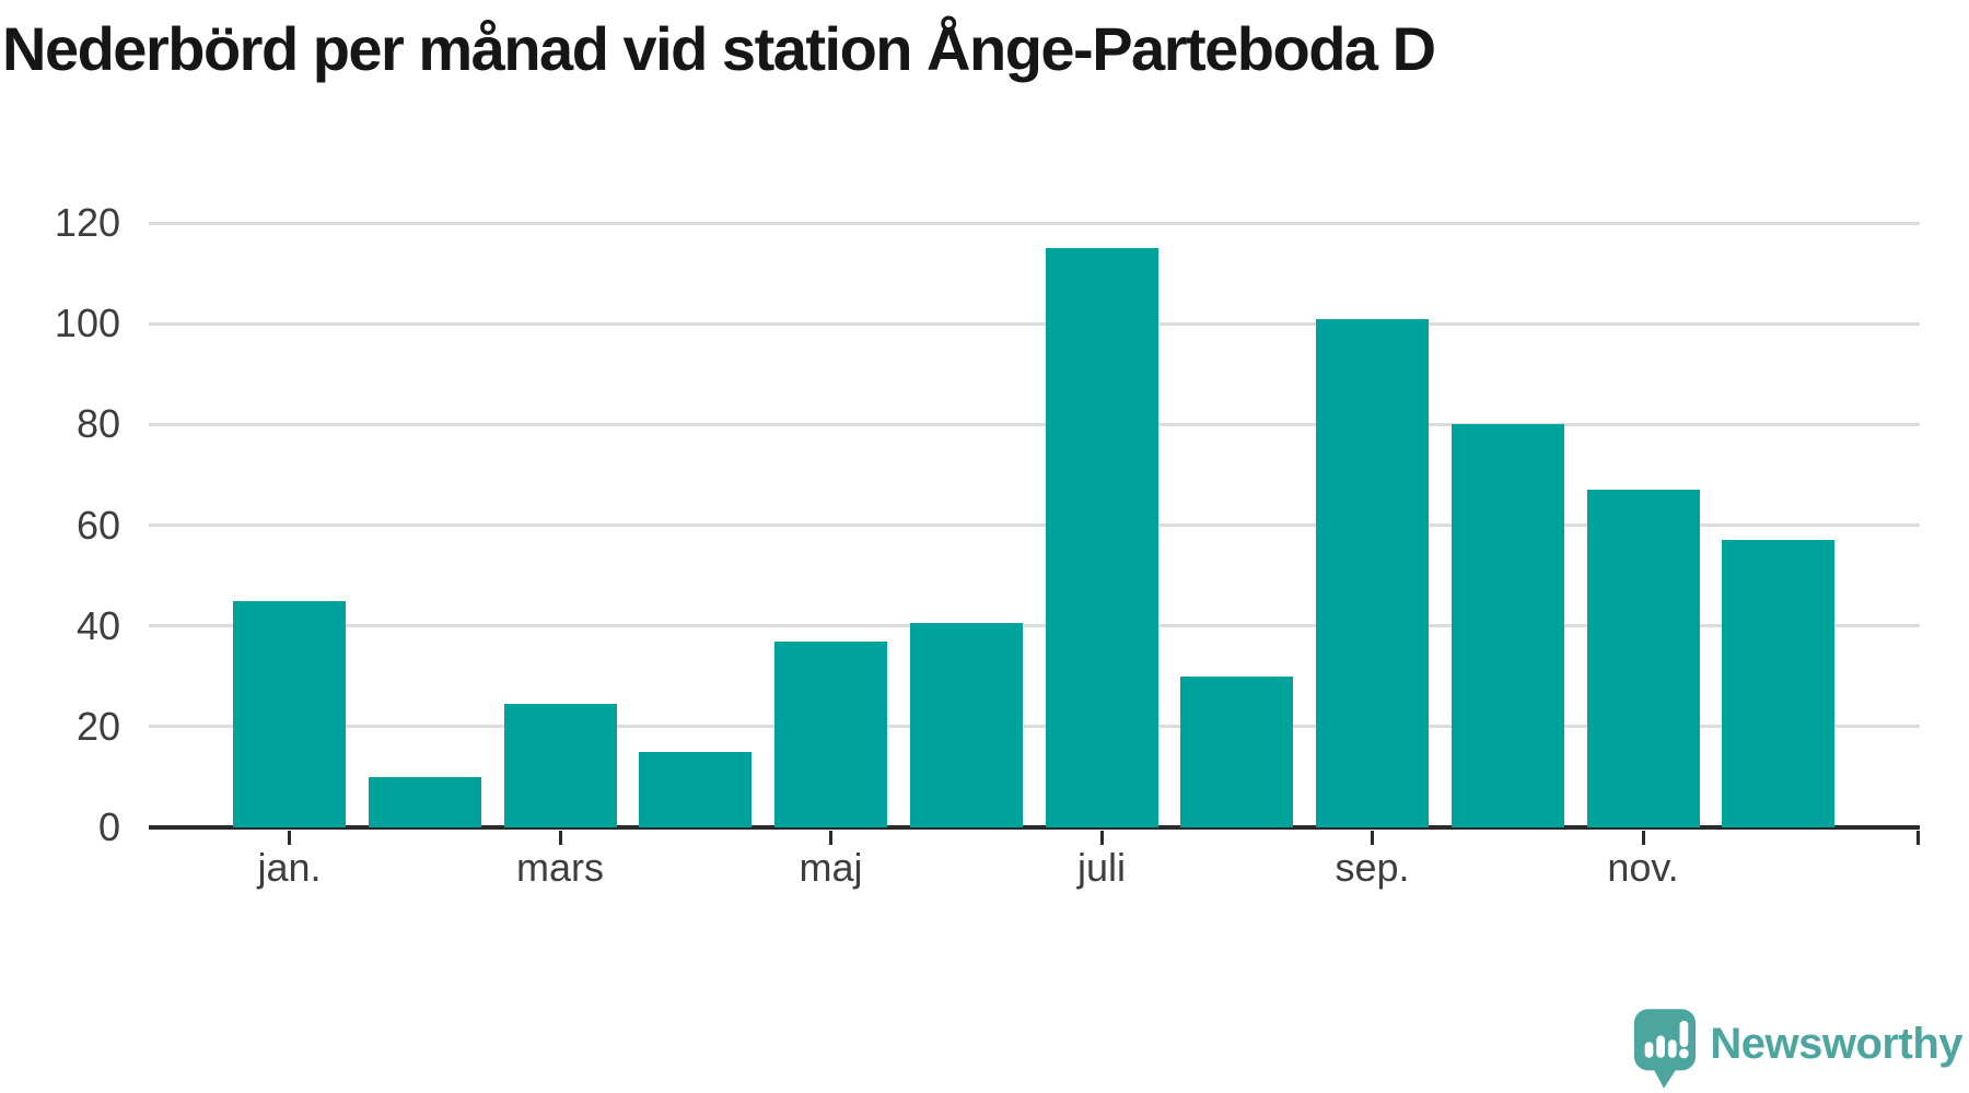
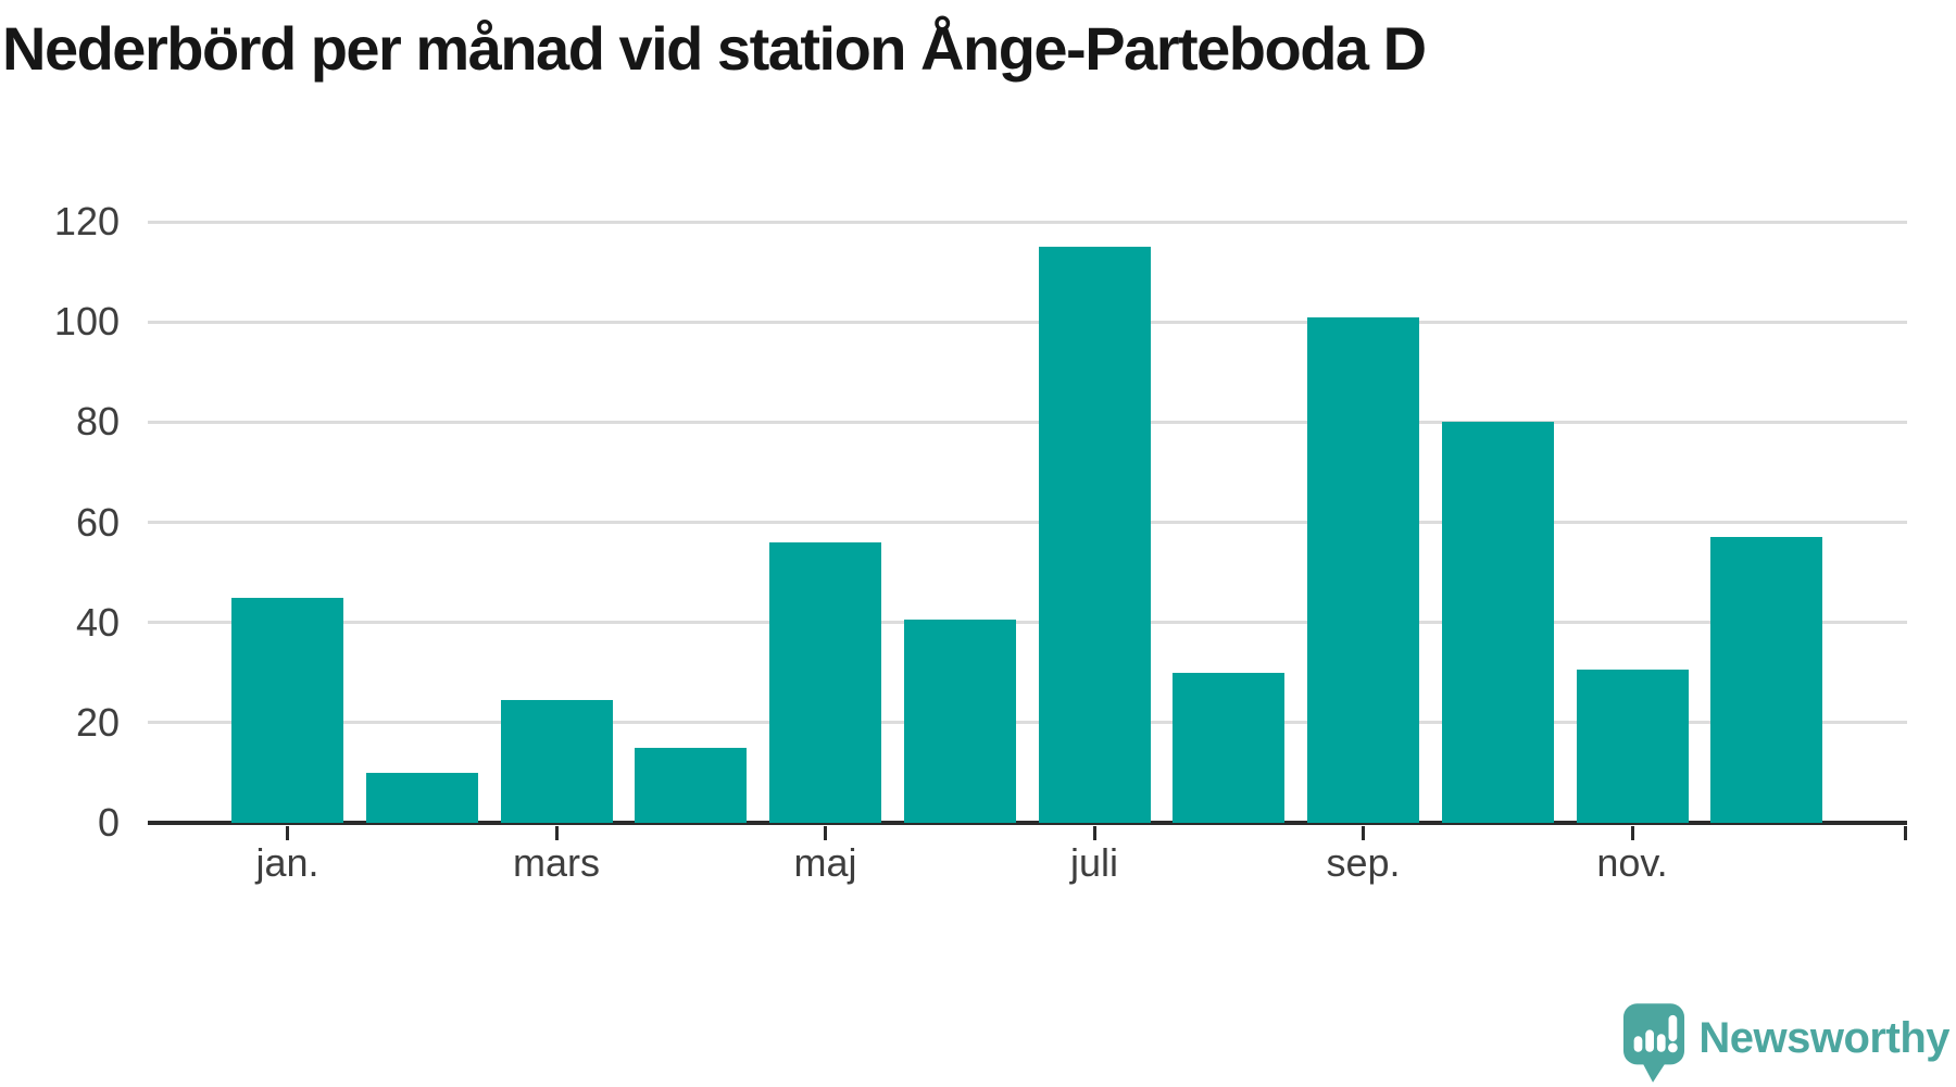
maj: 37 -> 56
nov.: 67 -> 30
